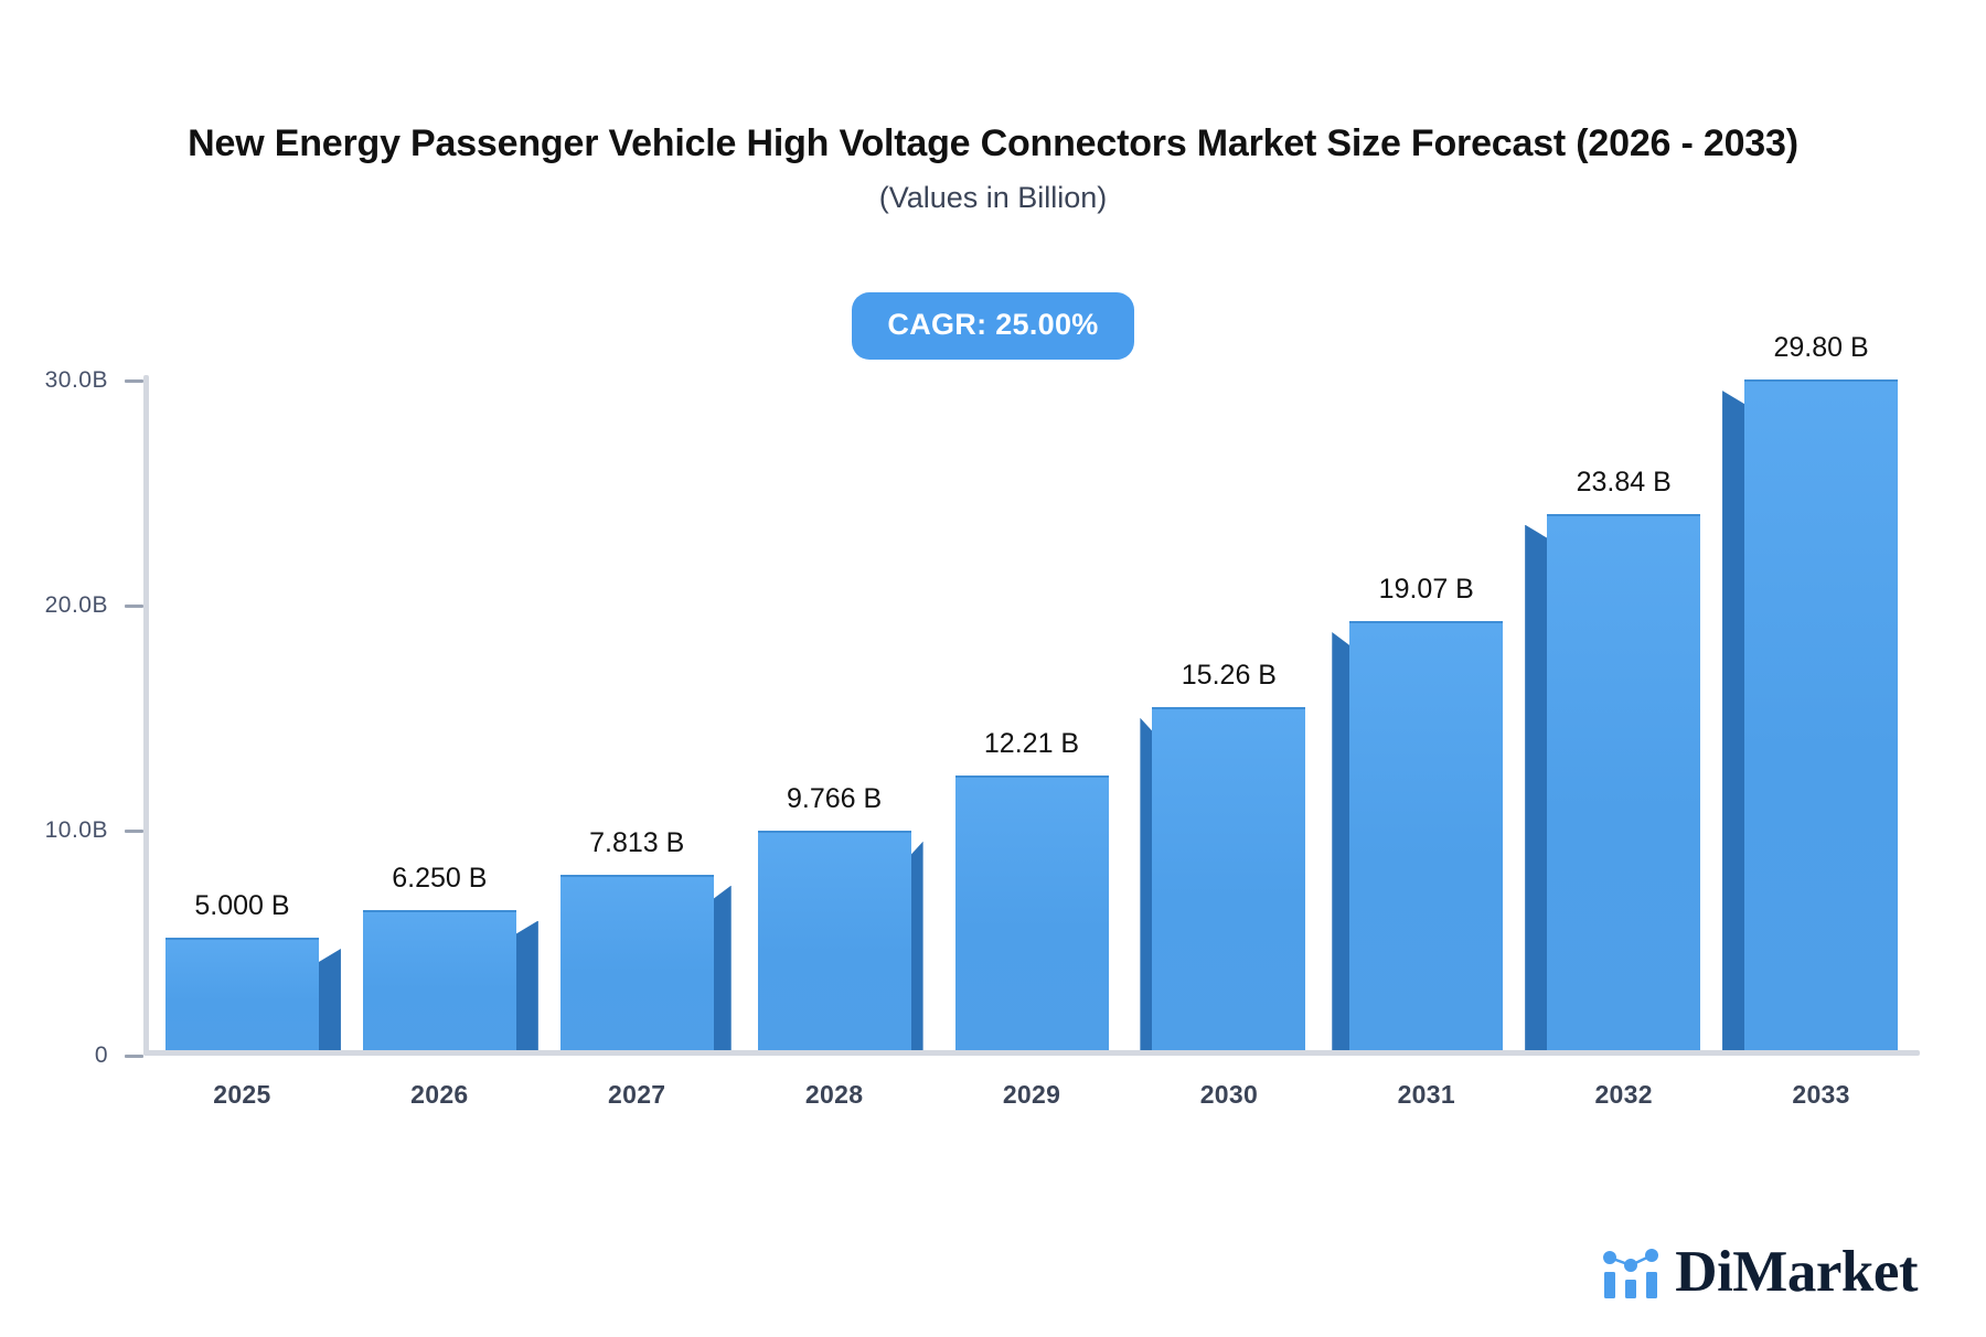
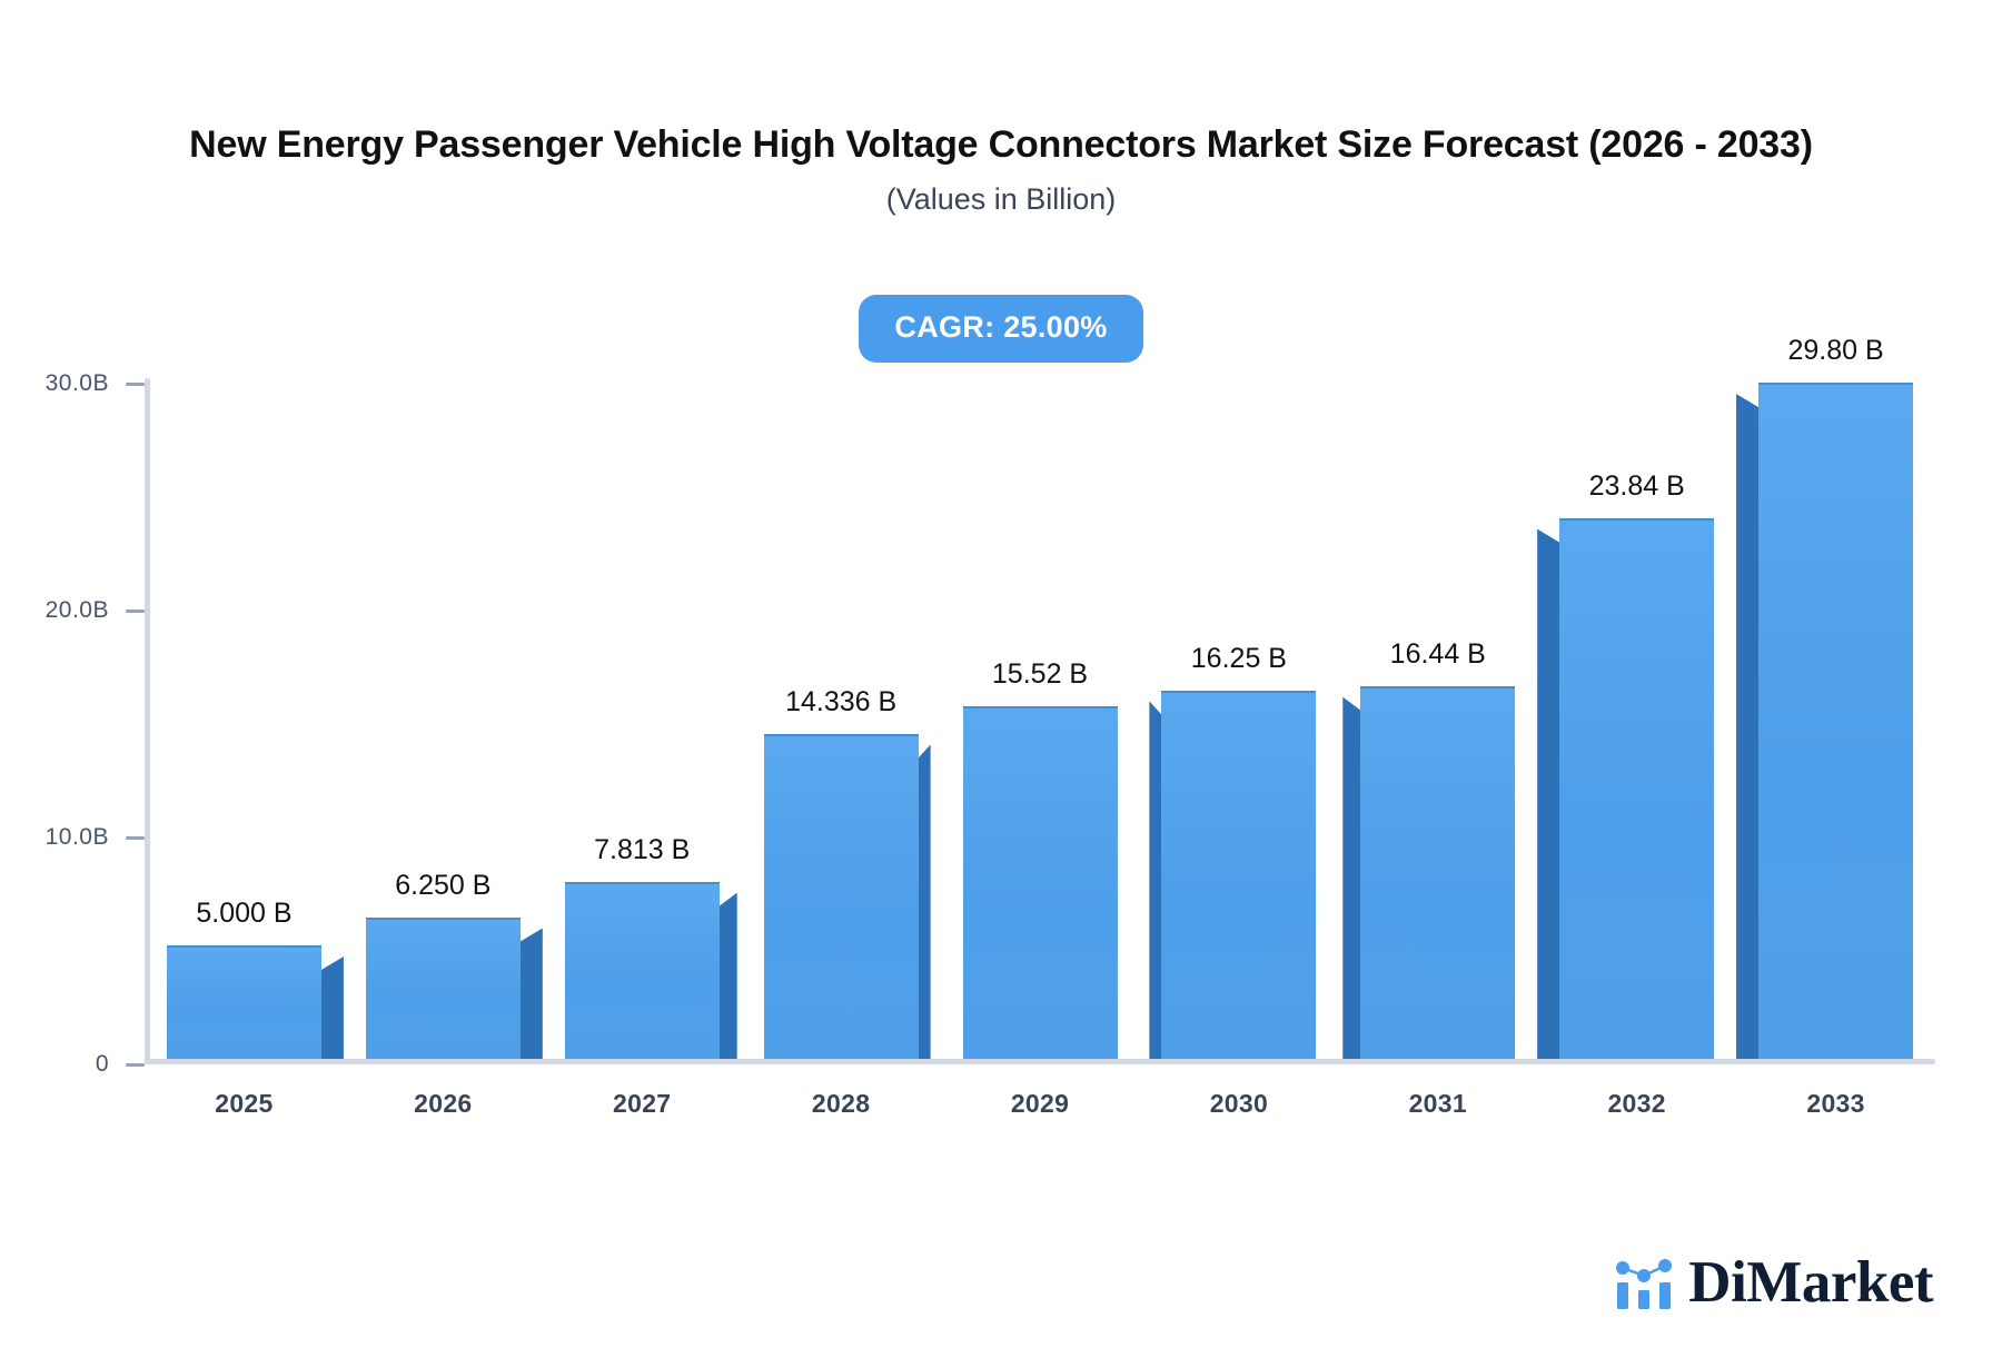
2028: 9.766 -> 14.336
2029: 12.21 -> 15.52
2030: 15.26 -> 16.25
2031: 19.07 -> 16.44
